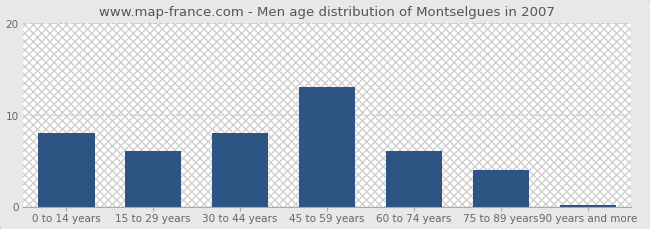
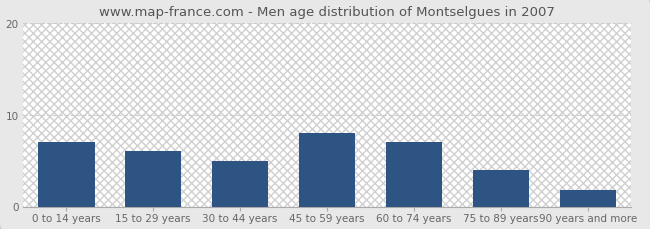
0 to 14 years: 8.0 -> 7.0
30 to 44 years: 8.0 -> 5.0
45 to 59 years: 13.0 -> 8.0
60 to 74 years: 6.0 -> 7.0
90 years and more: 0.2 -> 1.8
